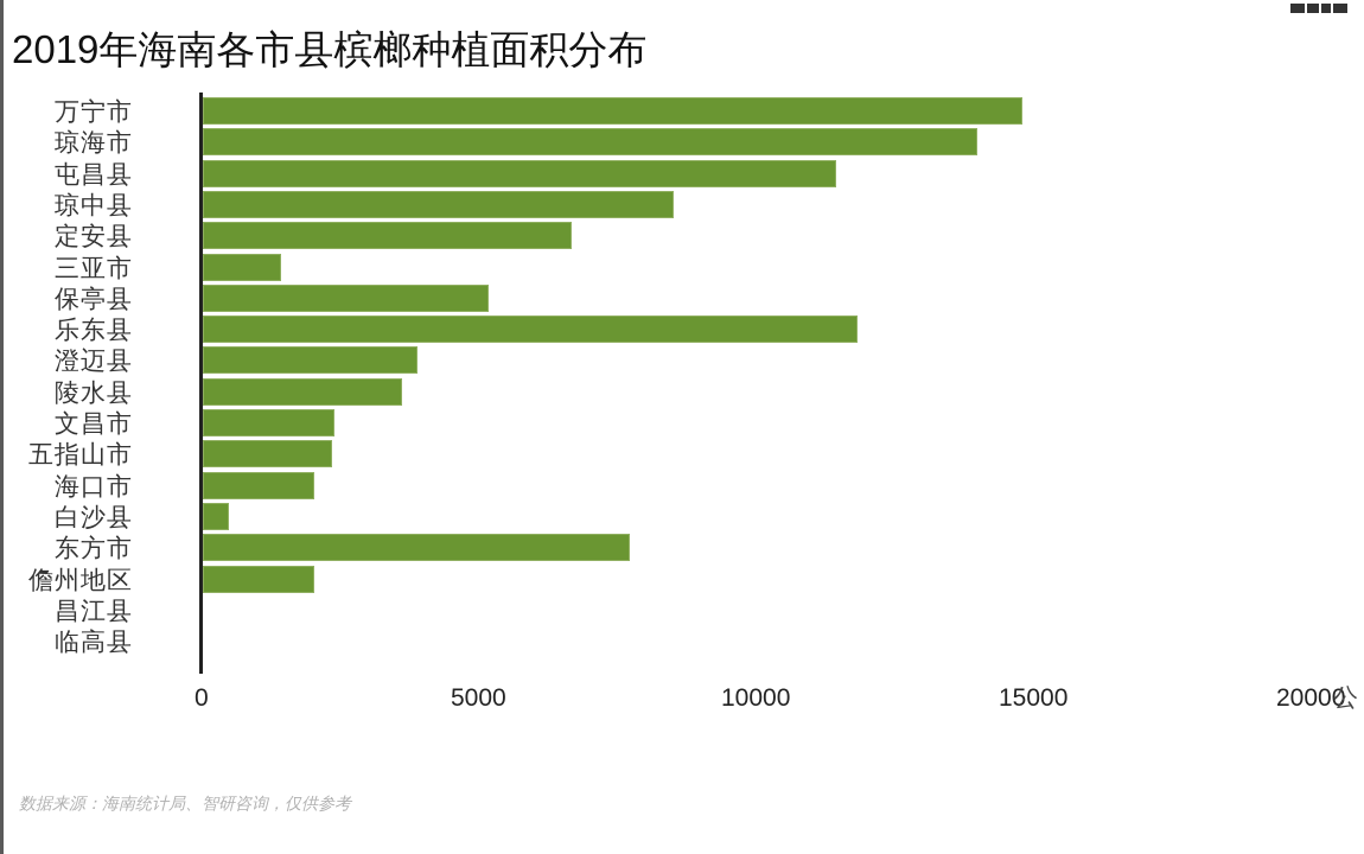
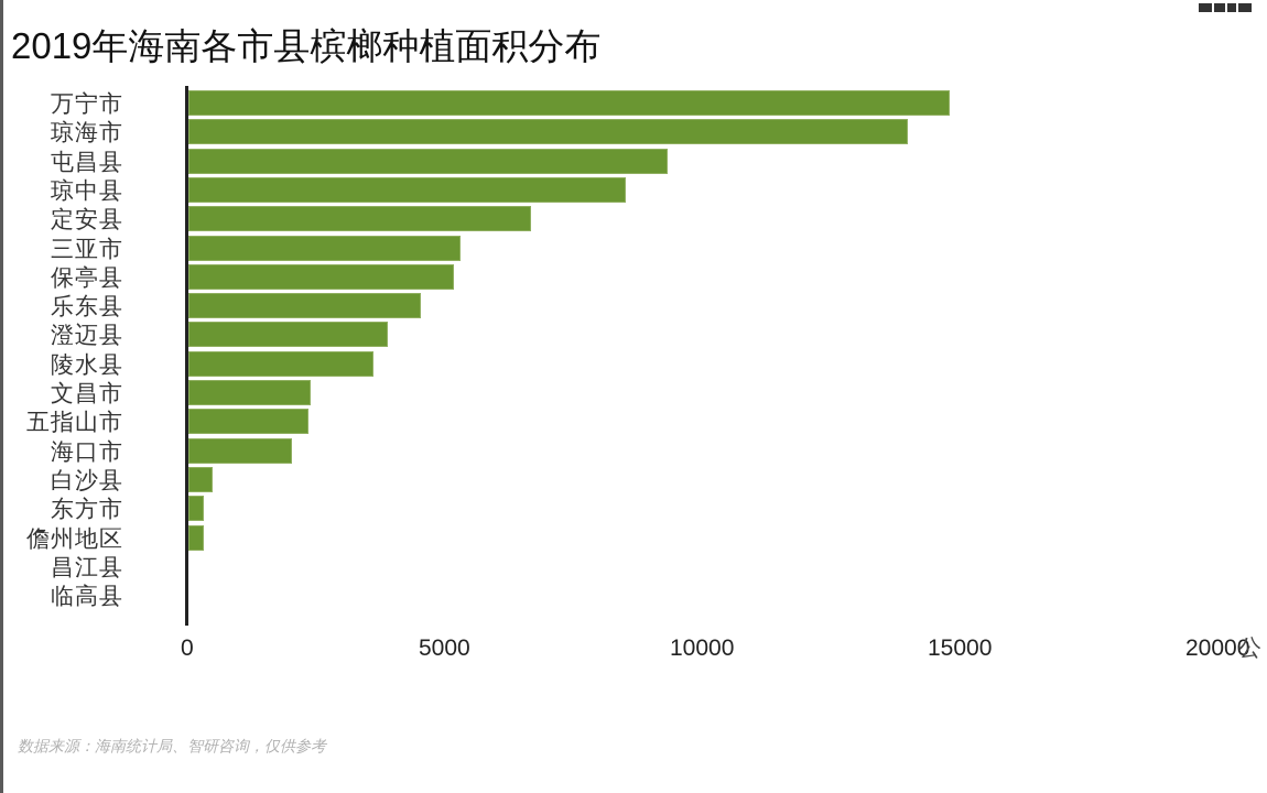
屯昌县: 11400 -> 9300
三亚市: 1400 -> 5300
乐东县: 11800 -> 4500
东方市: 7700 -> 300
儋州地区: 2000 -> 300
